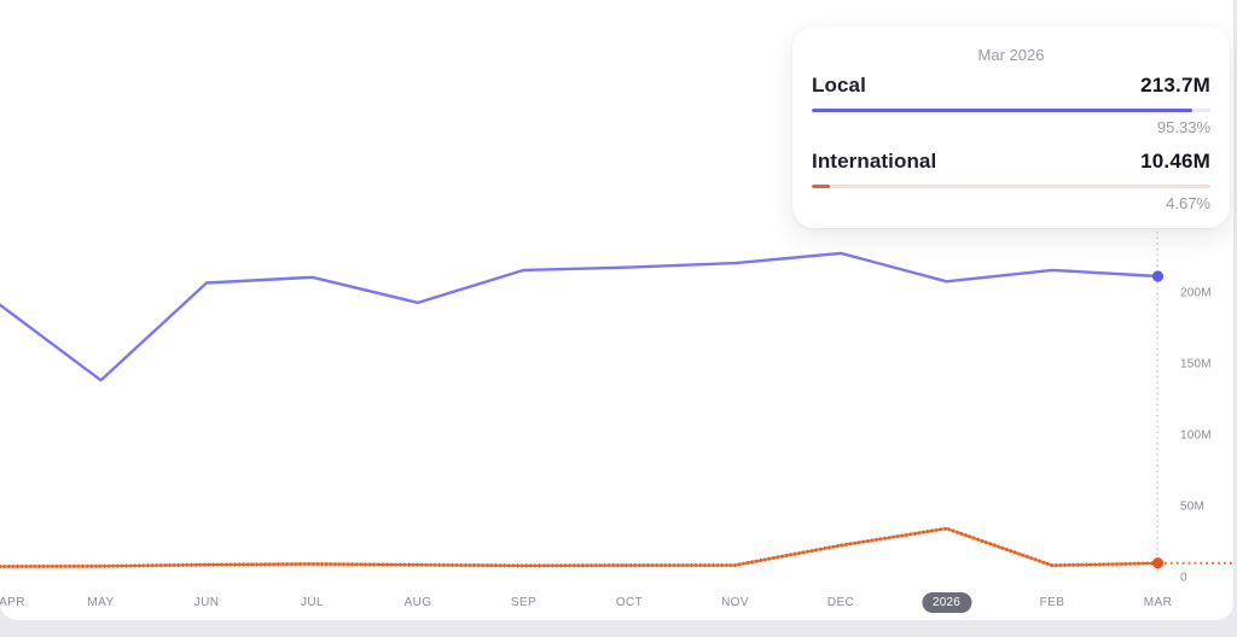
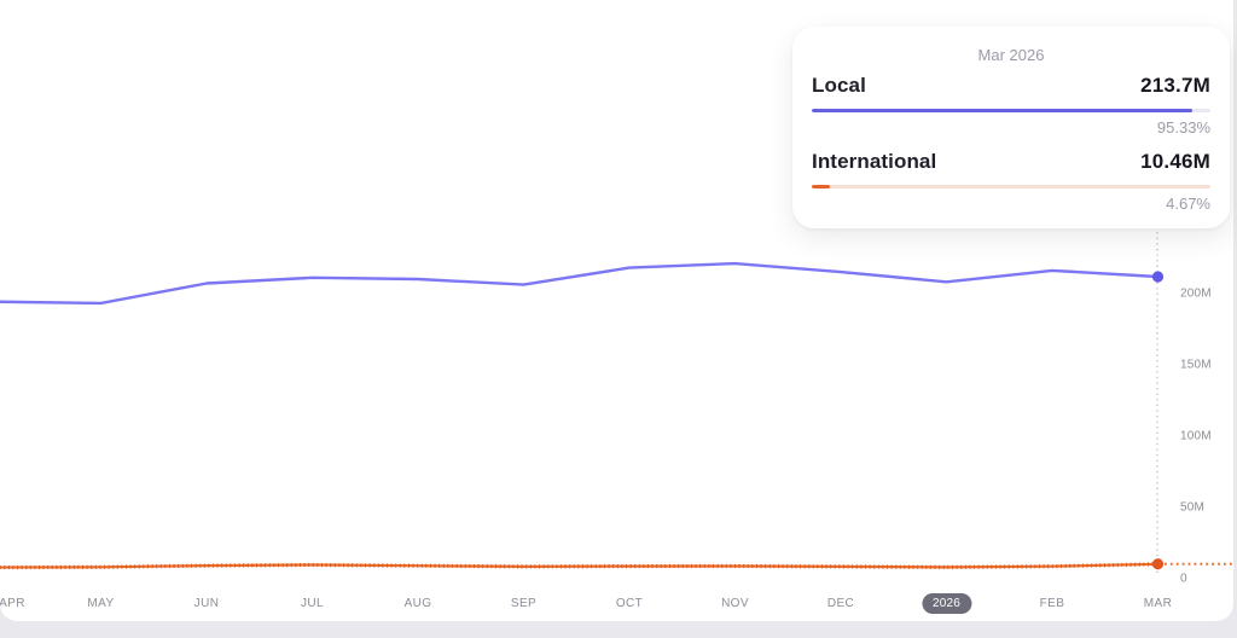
Local/MAY: 140M -> 195M
Local/AUG: 195M -> 212M
Local/SEP: 218M -> 208M
Local/DEC: 230M -> 217M
International/DEC: 23M -> 9M
International/2026: 35M -> 8M
